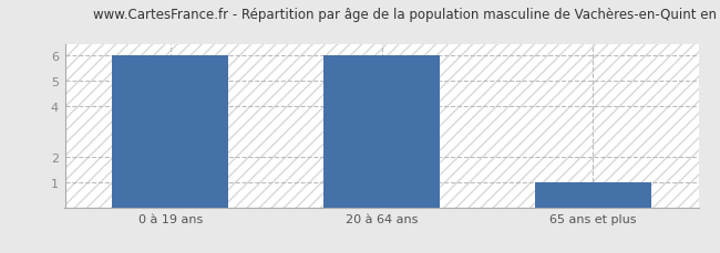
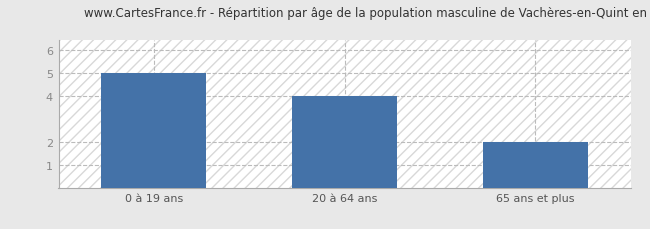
0 à 19 ans: 6 -> 5
20 à 64 ans: 6 -> 4
65 ans et plus: 1 -> 2
